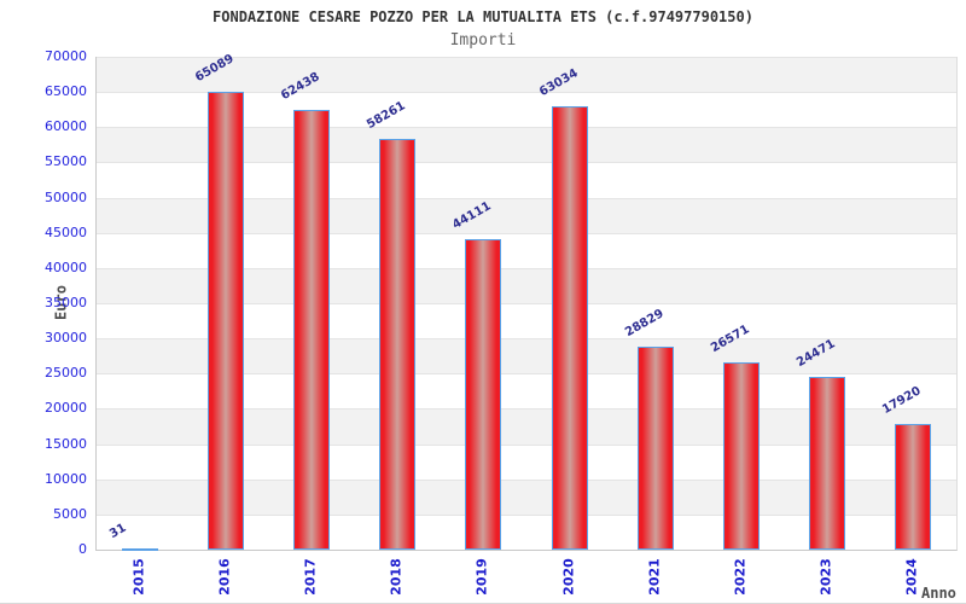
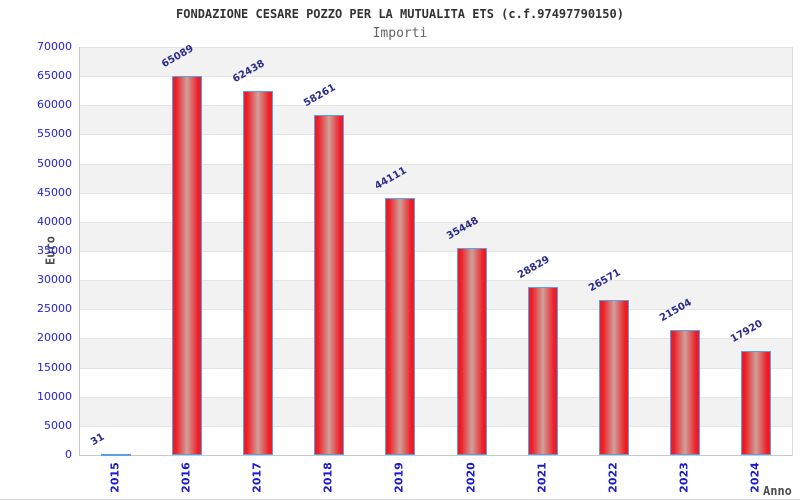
2020: 63034 -> 35448
2023: 24471 -> 21504
